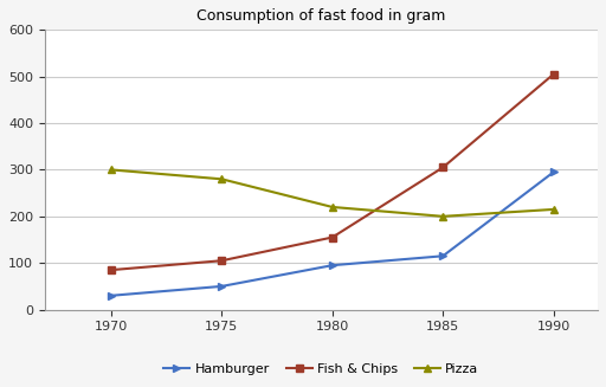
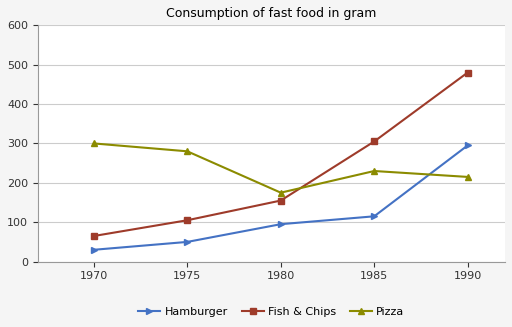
Fish & Chips/1970: 85 -> 65
Pizza/1980: 220 -> 175
Pizza/1985: 200 -> 230
Fish & Chips/1990: 505 -> 480
